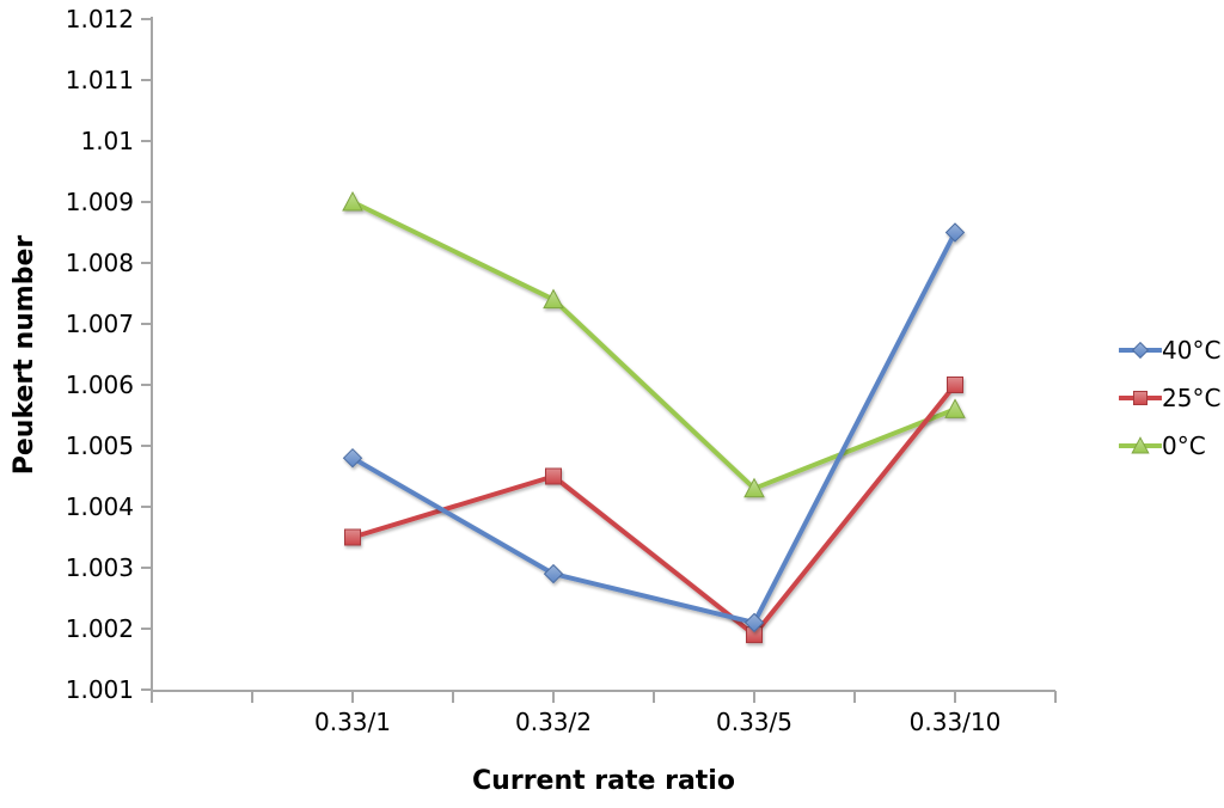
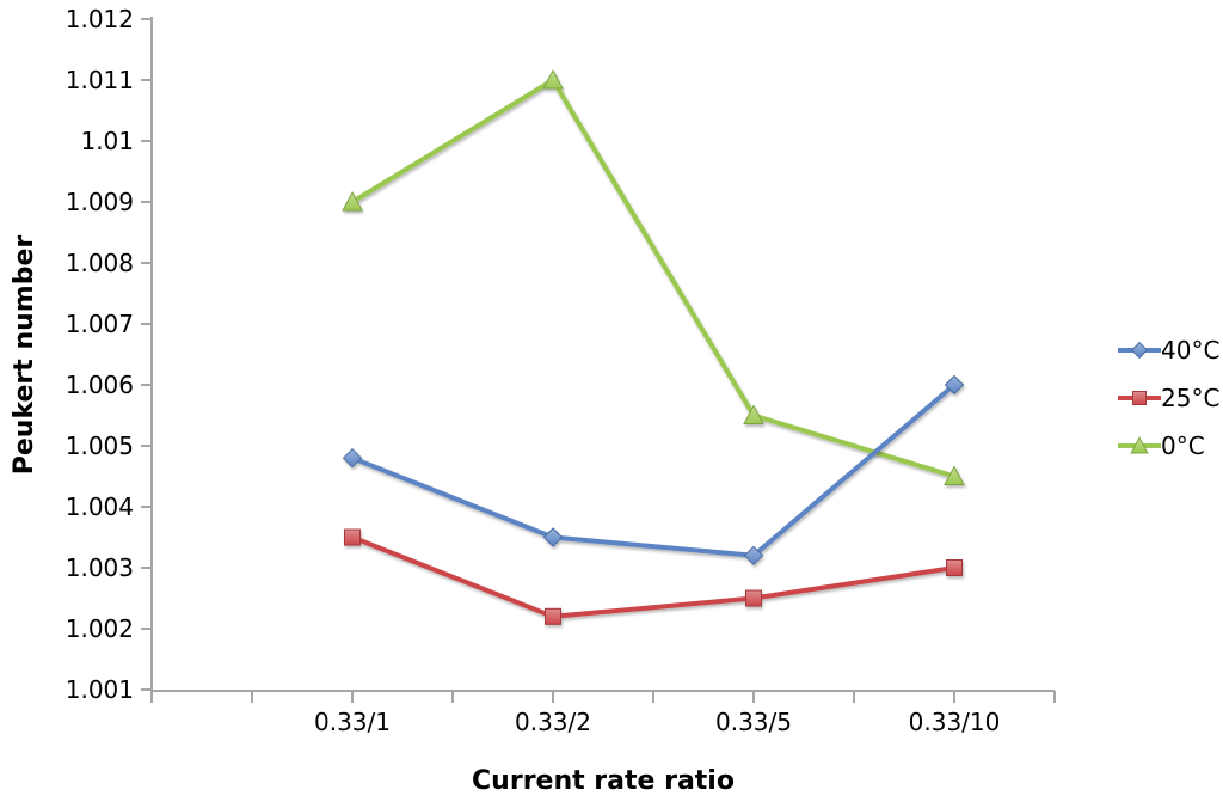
40°C/0.33/2: 1.0029 -> 1.0035
25°C/0.33/2: 1.0045 -> 1.0022
0°C/0.33/2: 1.0074 -> 1.0110
40°C/0.33/5: 1.0021 -> 1.0032
25°C/0.33/5: 1.0019 -> 1.0025
0°C/0.33/5: 1.0043 -> 1.0055
40°C/0.33/10: 1.0085 -> 1.0060
25°C/0.33/10: 1.0060 -> 1.0030
0°C/0.33/10: 1.0056 -> 1.0045
